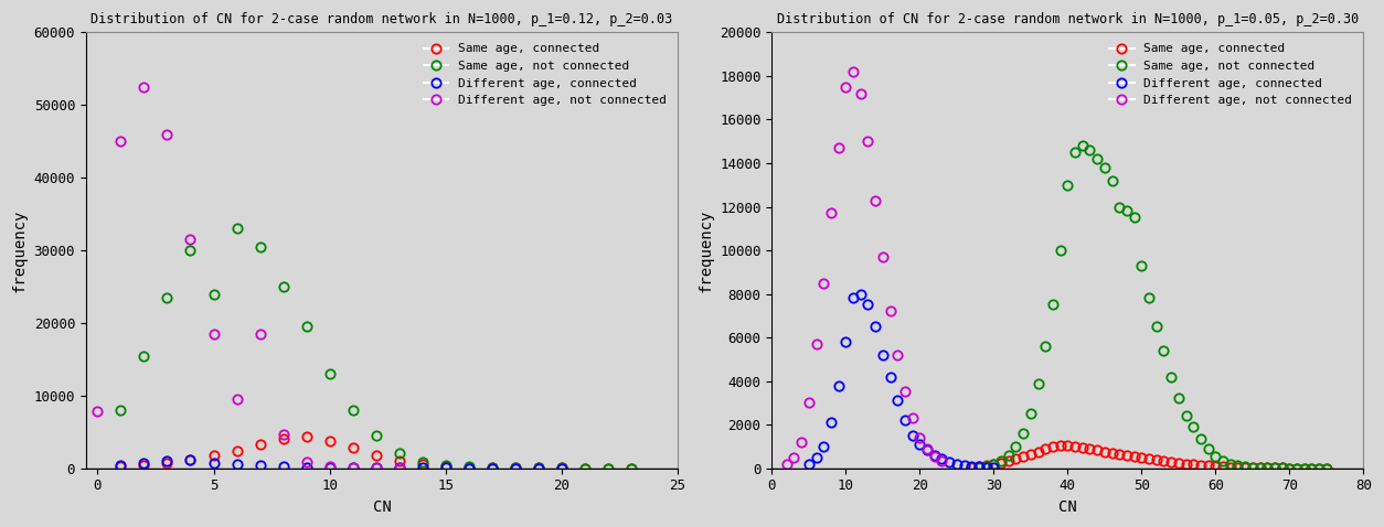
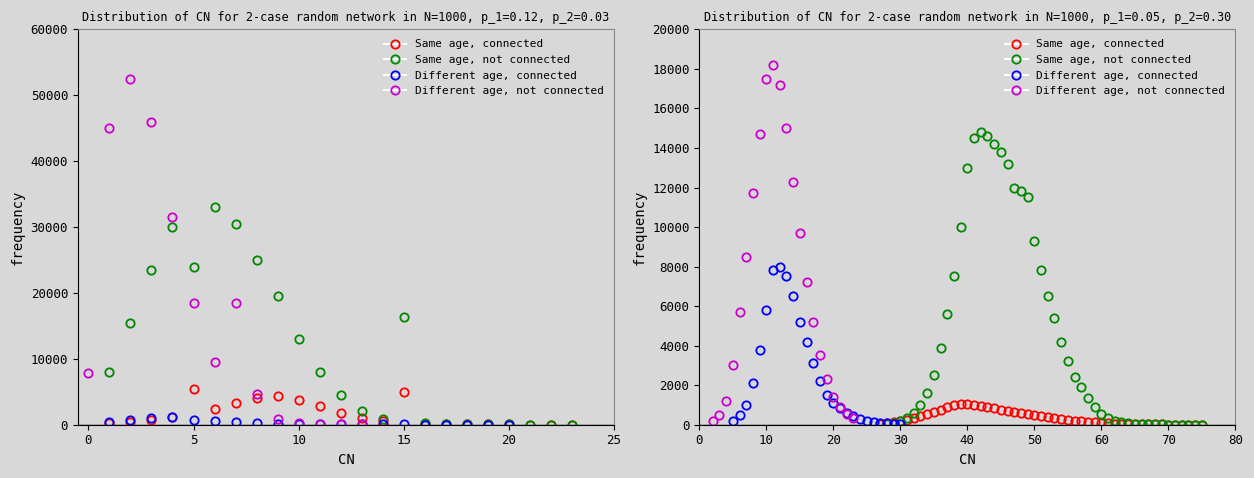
Same age, connected/5: 1700 -> 5400
Same age, connected/15: 200 -> 5000
Same age, not connected/15: 400 -> 16400
